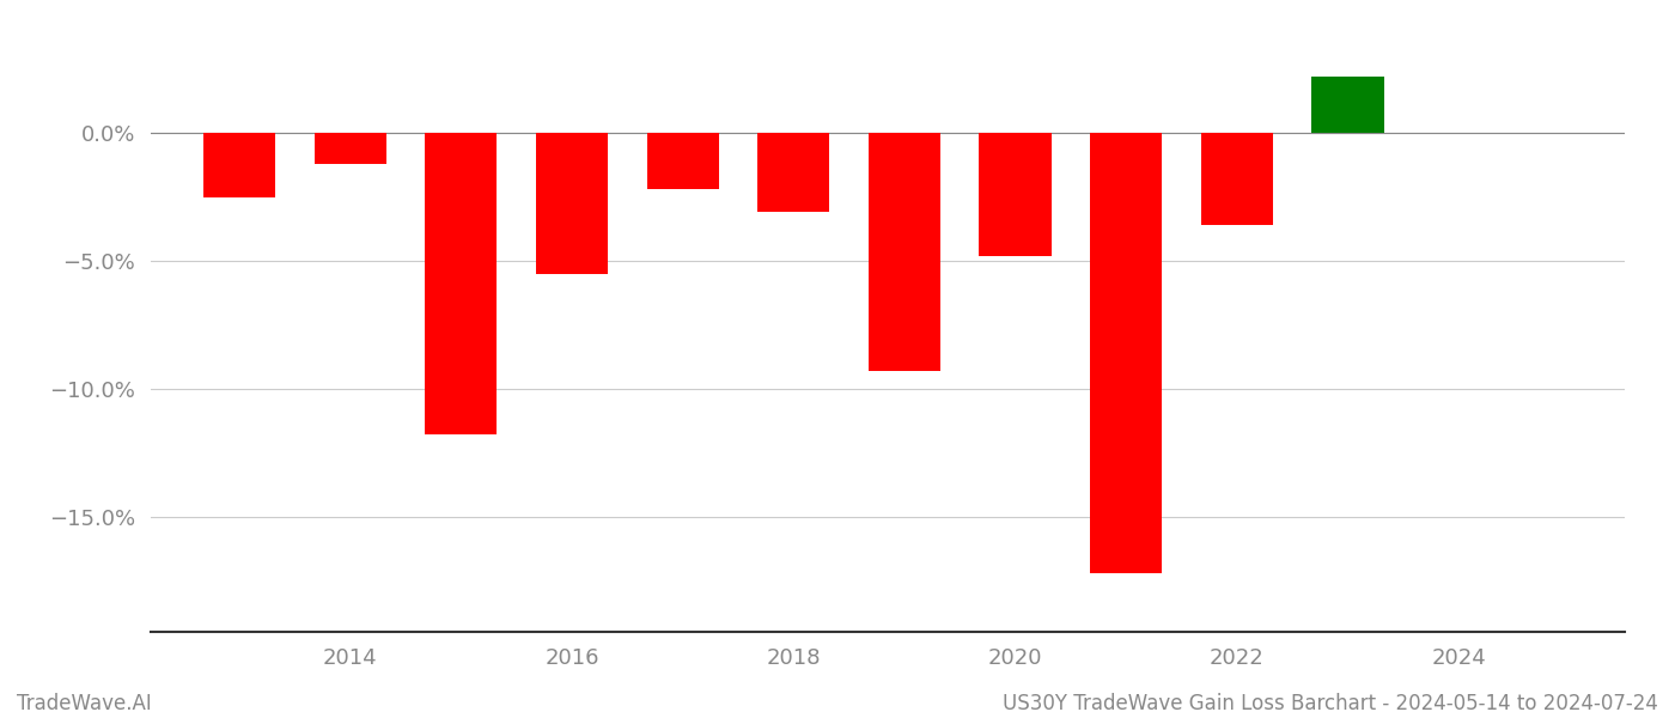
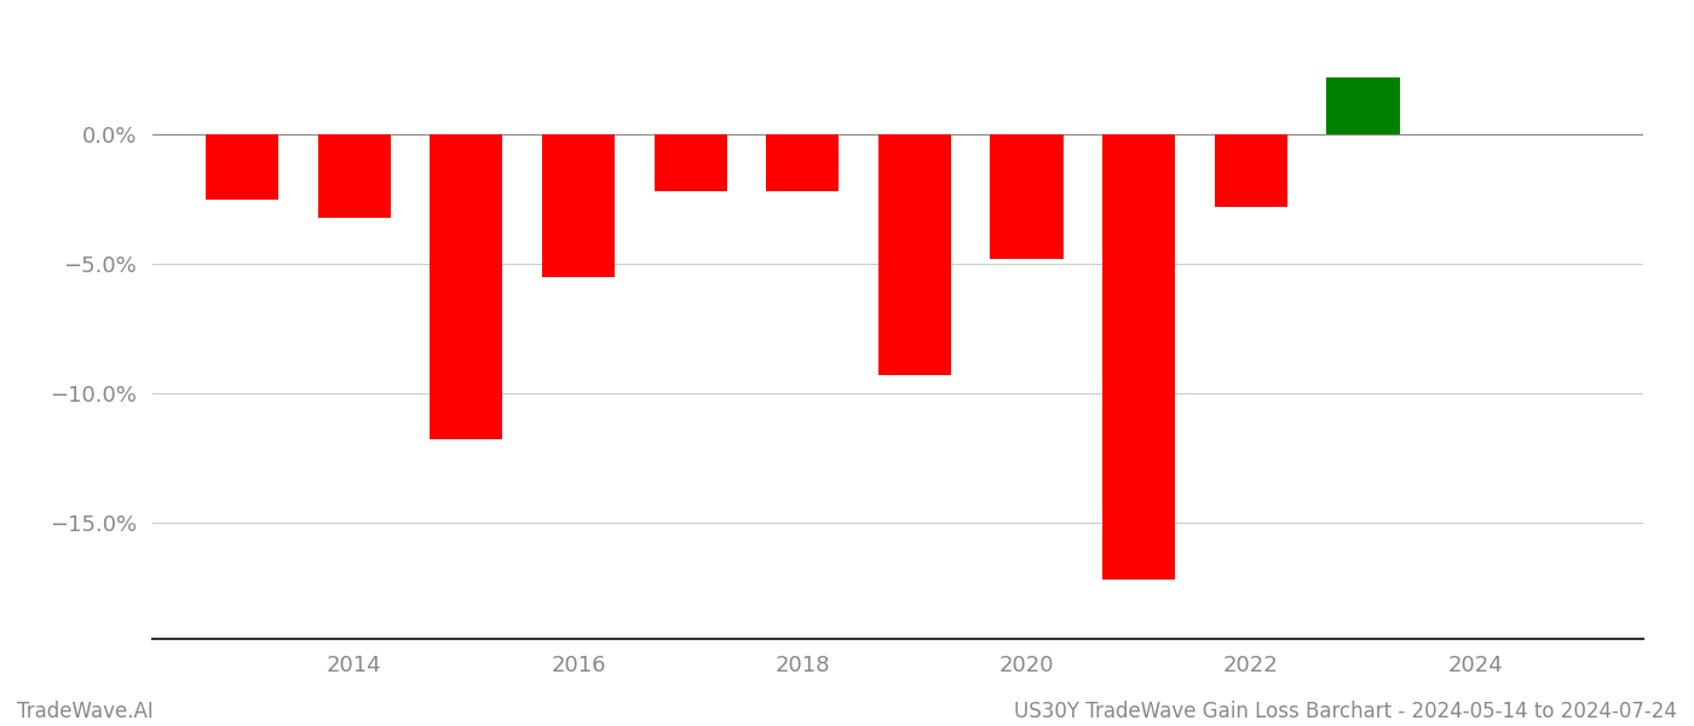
2014: -1.2% -> -3.2%
2018: -3.1% -> -2.2%
2022: -3.6% -> -2.8%
